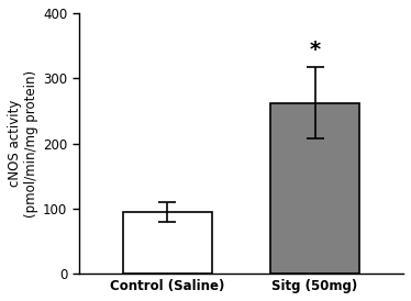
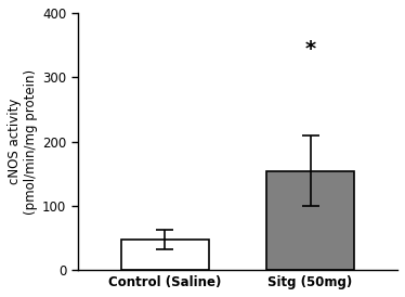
Control (Saline): 95 -> 48
Sitg (50mg): 262 -> 154
